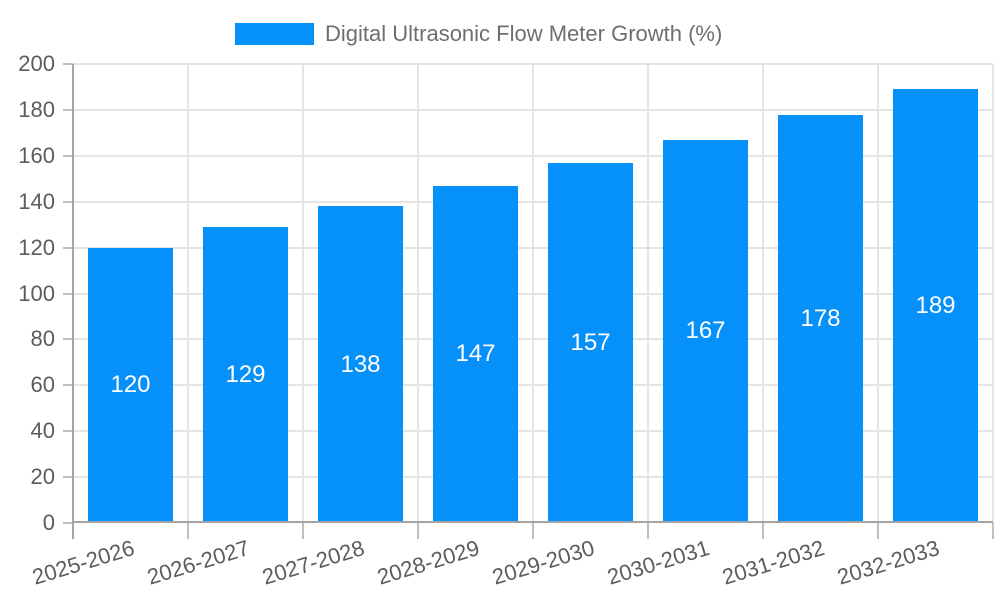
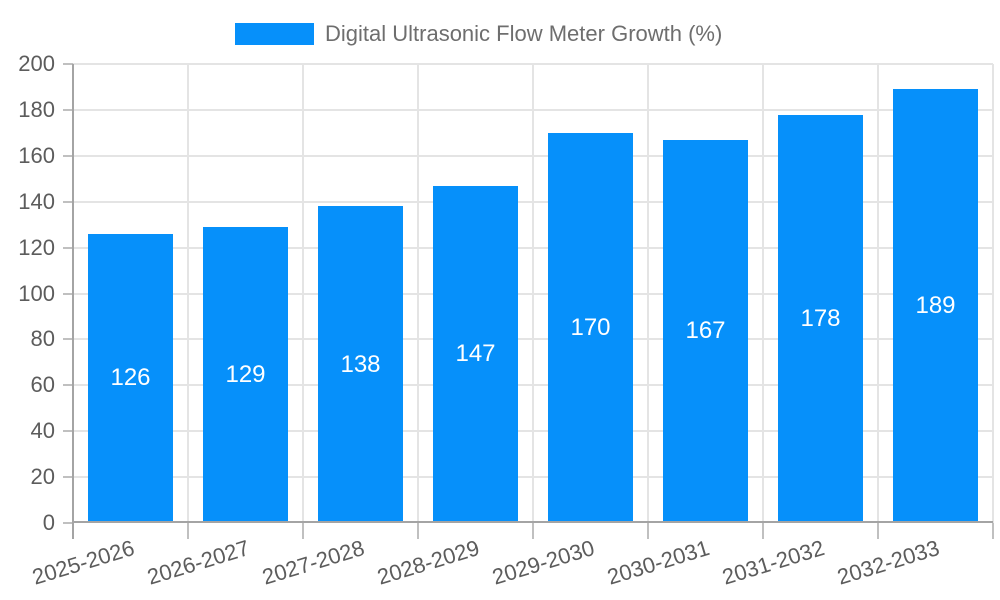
2025-2026: 120 -> 126
2029-2030: 157 -> 170
